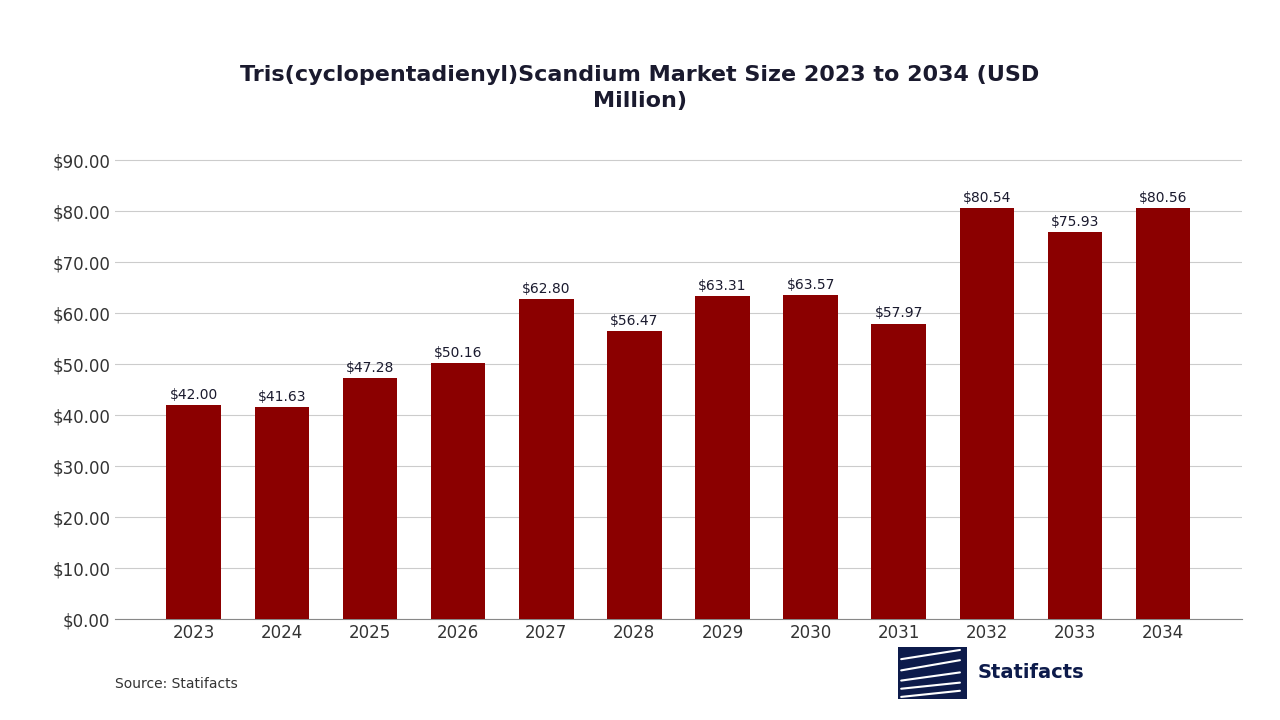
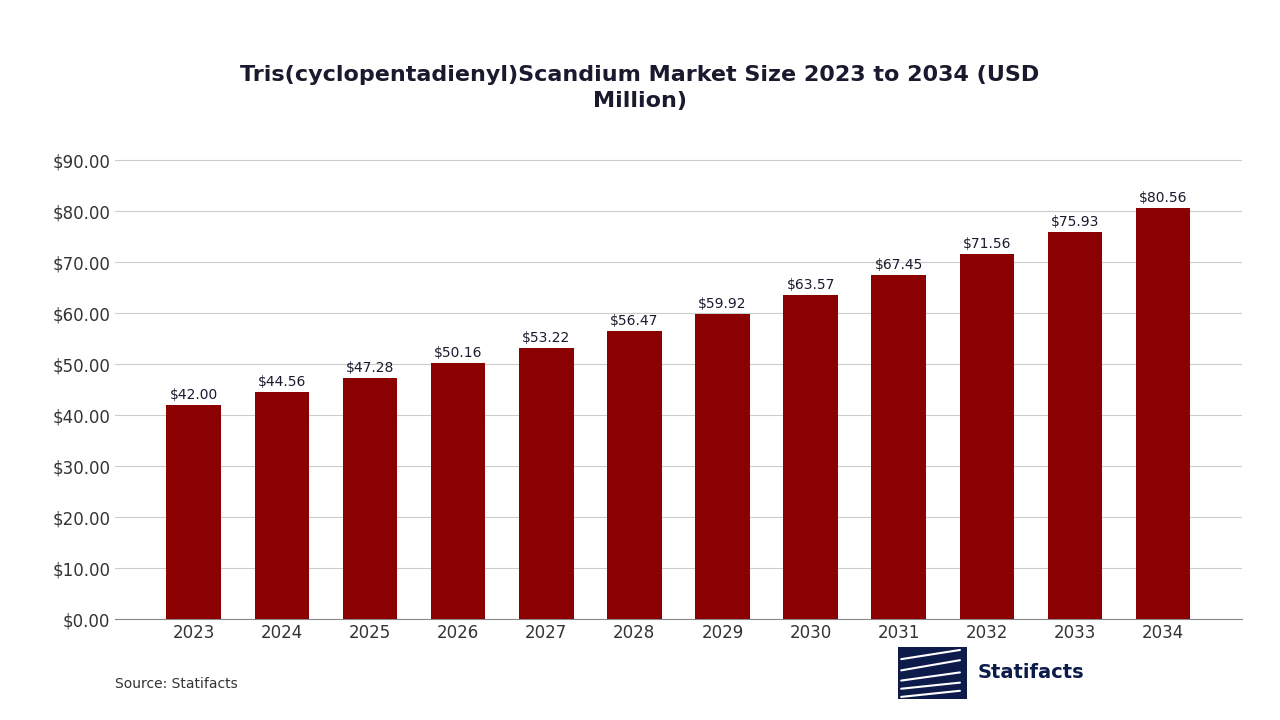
2024: $41.63 -> $44.56
2027: $62.80 -> $53.22
2029: $63.31 -> $59.92
2031: $57.97 -> $67.45
2032: $80.54 -> $71.56
